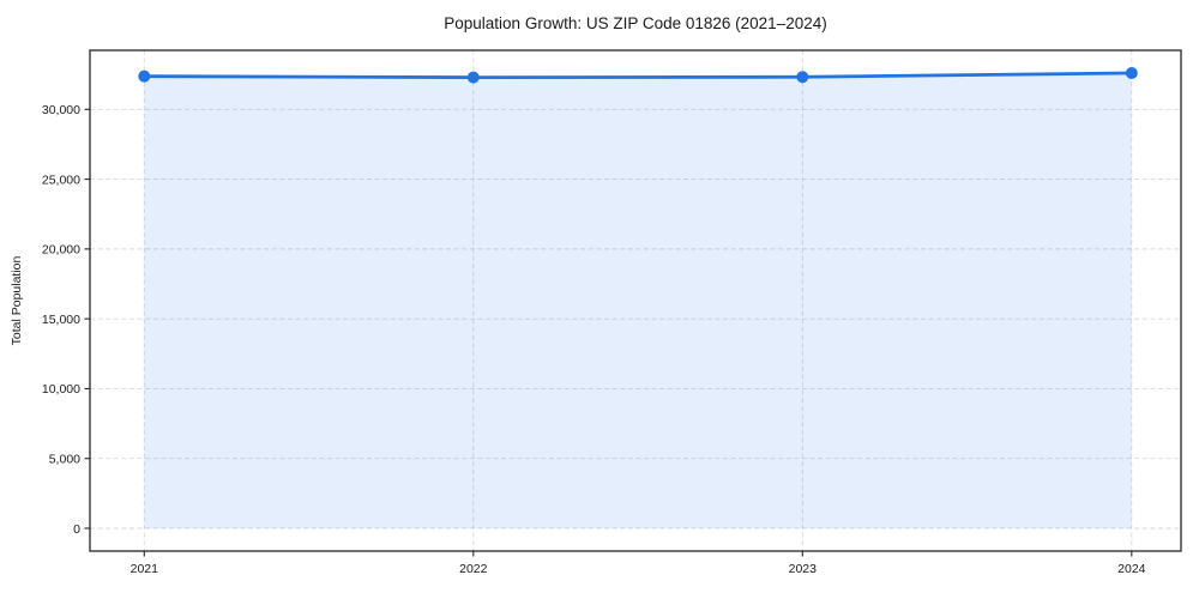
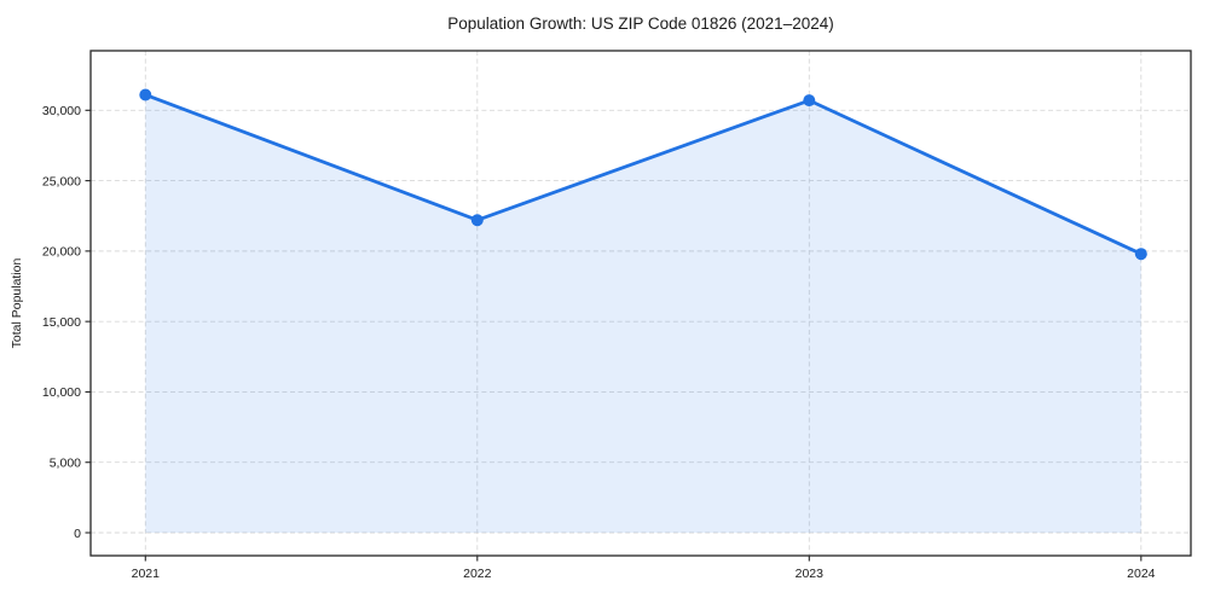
2021: 32400 -> 31100
2022: 32300 -> 22200
2023: 32300 -> 30700
2024: 32600 -> 19800
